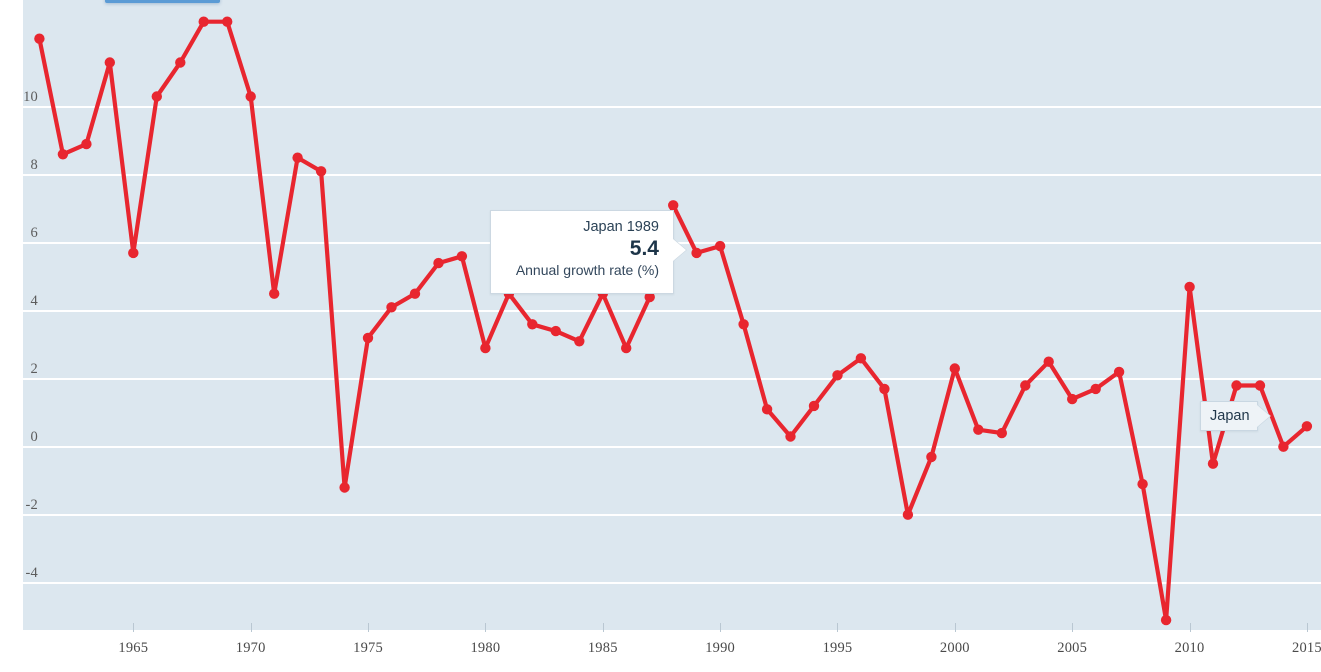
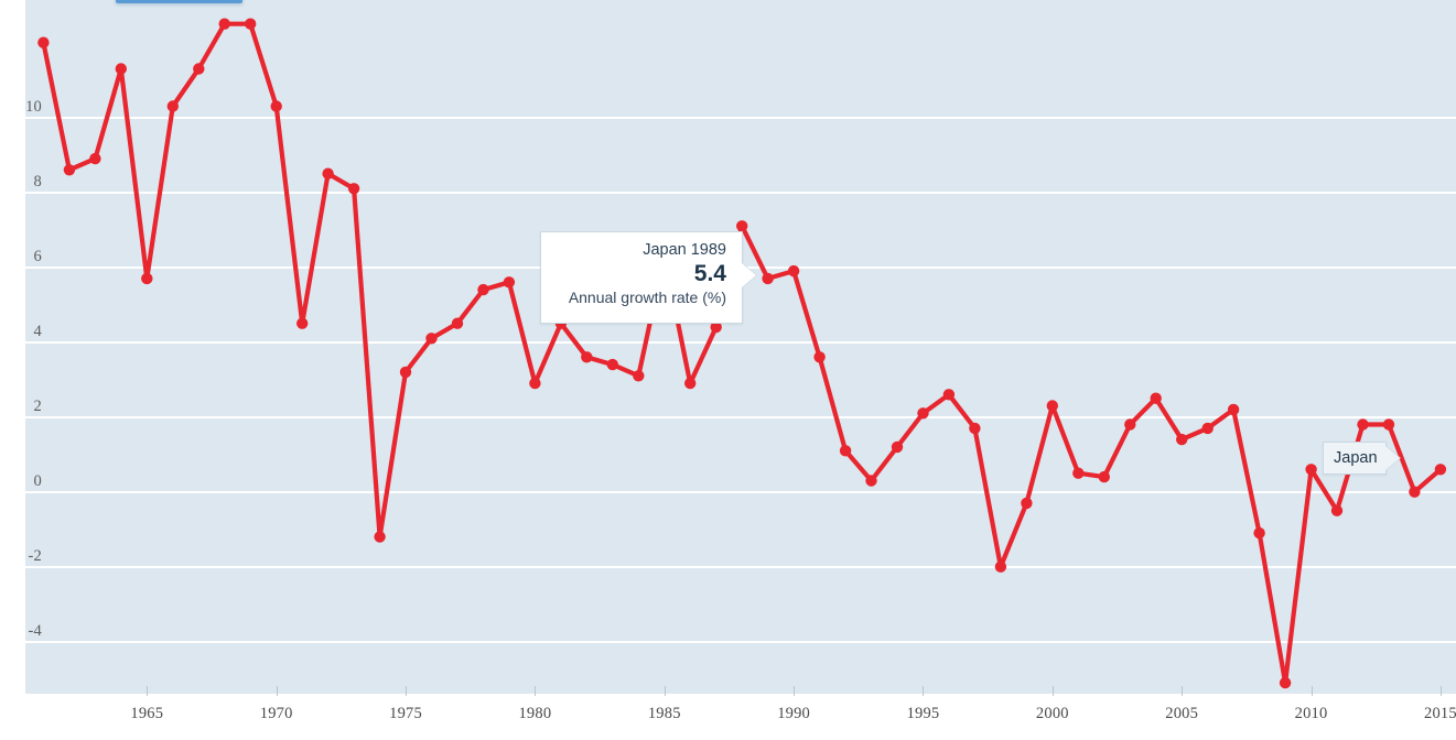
1985: 4.2 -> 6.0
2010: 4.4 -> 0.3
